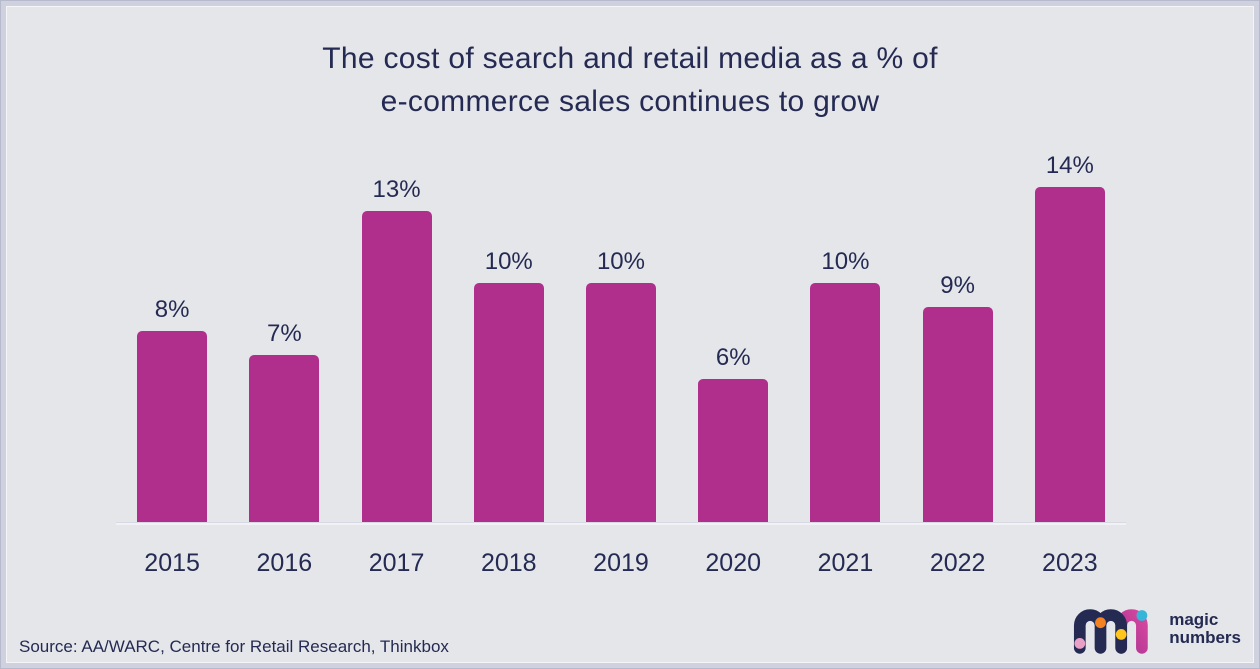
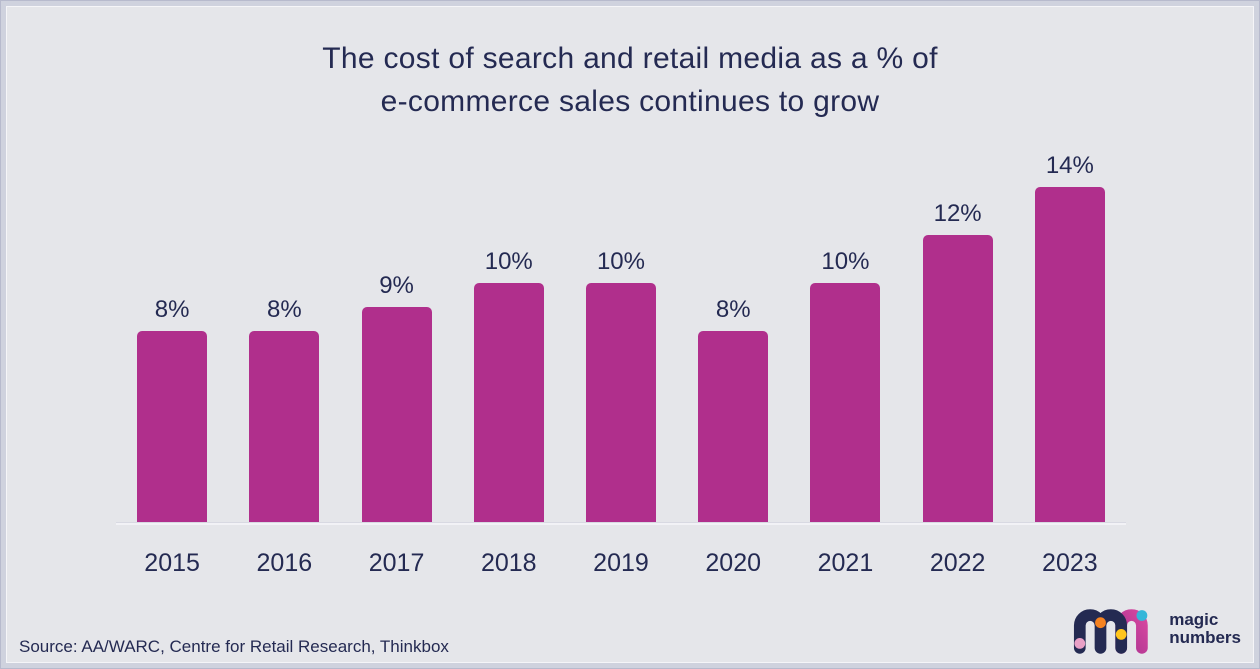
2016: 7% -> 8%
2017: 13% -> 9%
2020: 6% -> 8%
2022: 9% -> 12%
